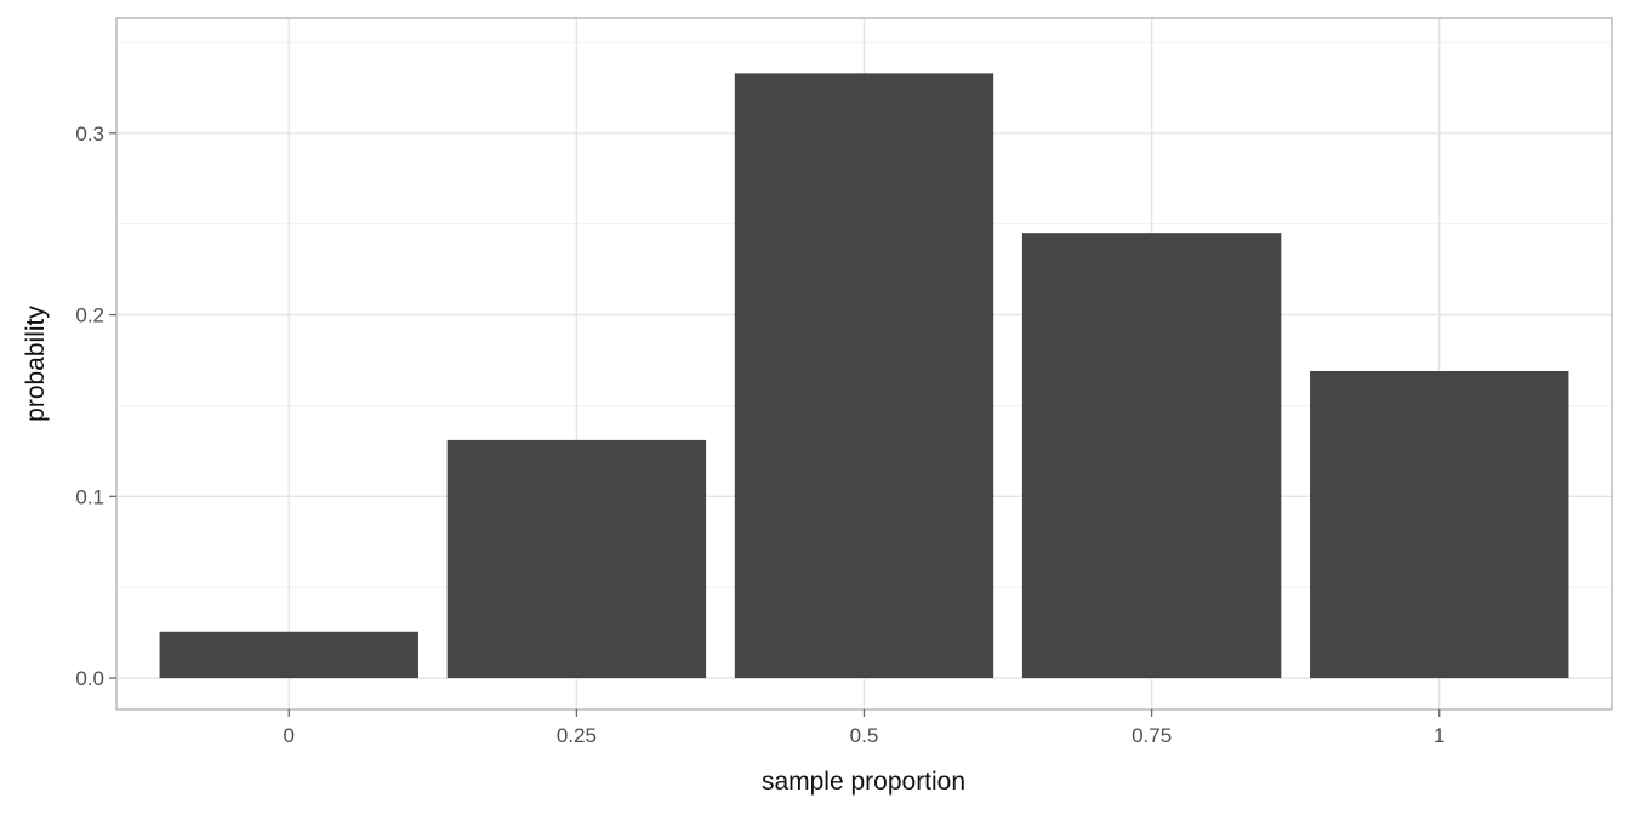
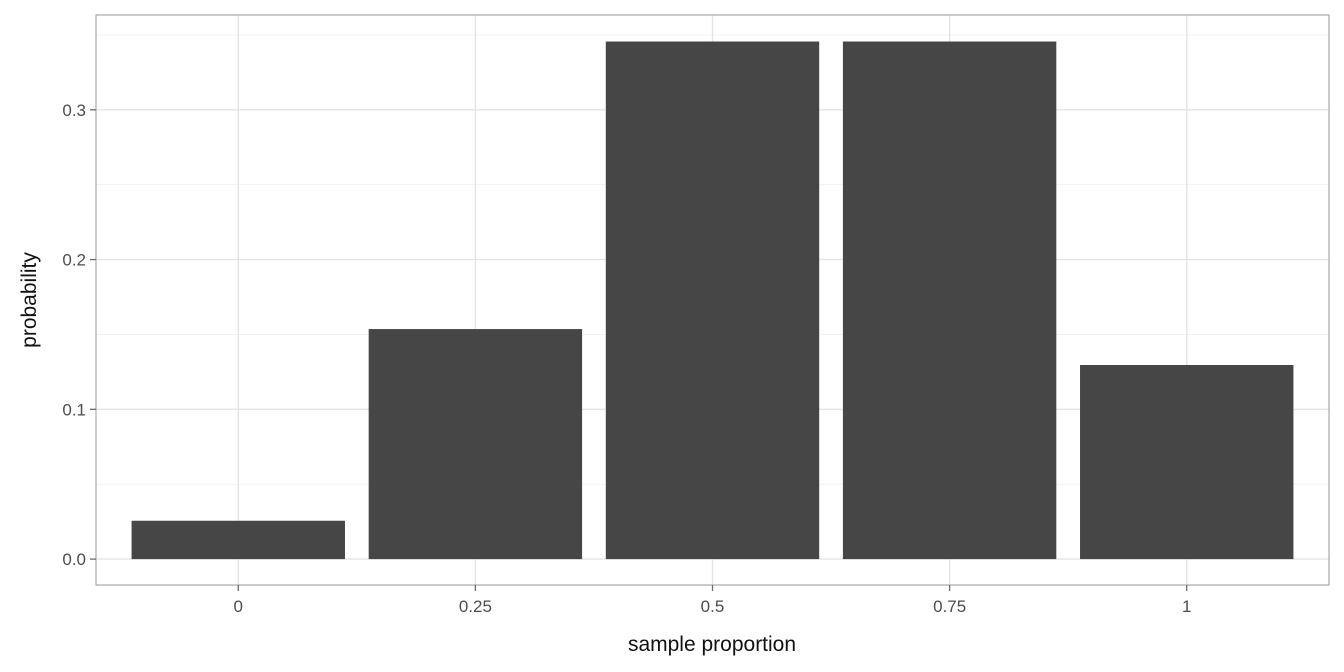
0.25: 0.131 -> 0.154
0.5: 0.333 -> 0.346
0.75: 0.245 -> 0.346
1: 0.169 -> 0.130
